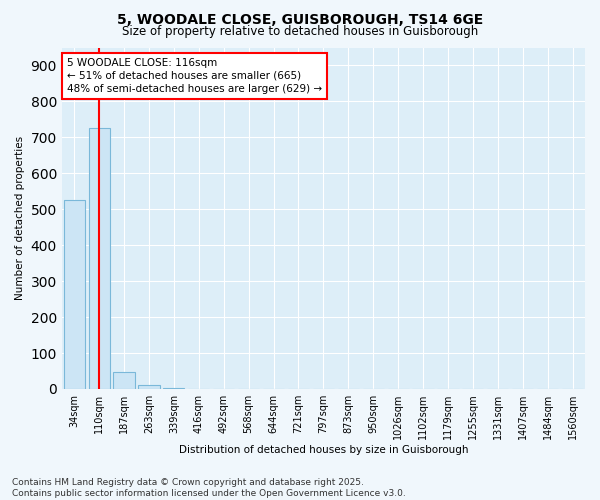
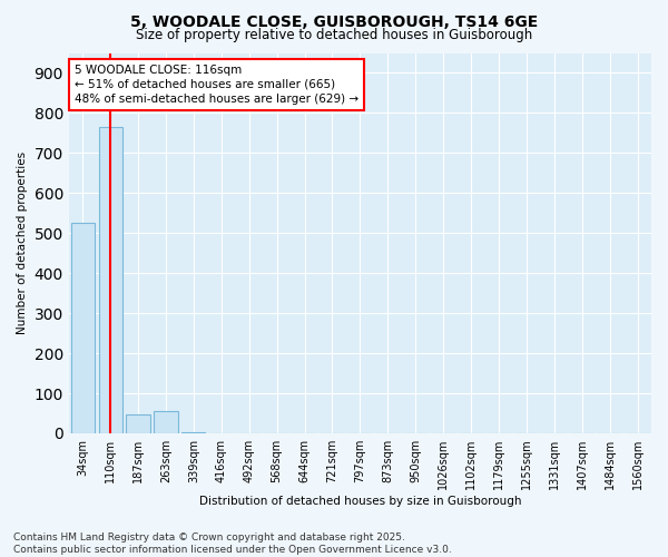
110sqm: 725 -> 765
263sqm: 10 -> 55
